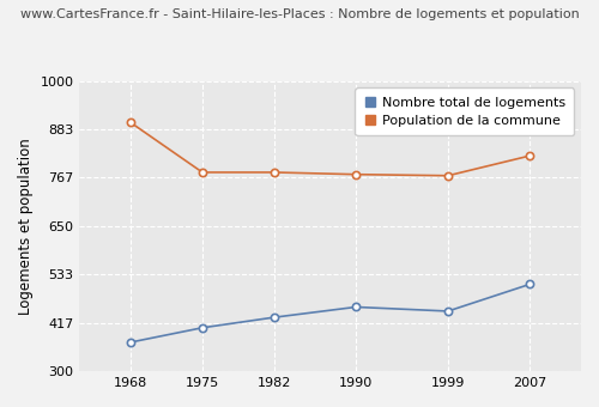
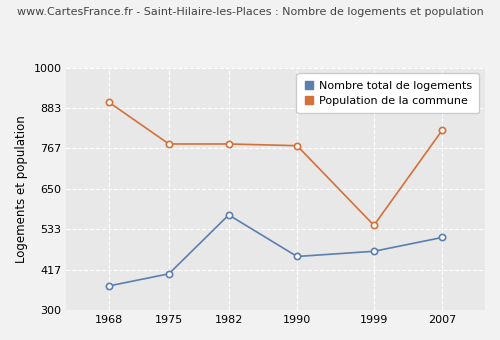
Nombre total de logements/1982: 430 -> 575
Nombre total de logements/1999: 445 -> 470
Population de la commune/1999: 772 -> 545
